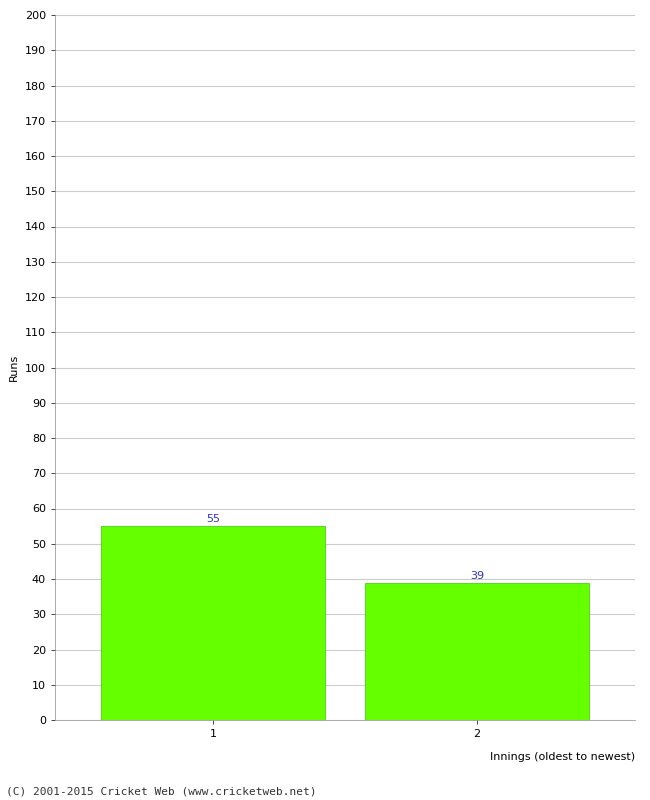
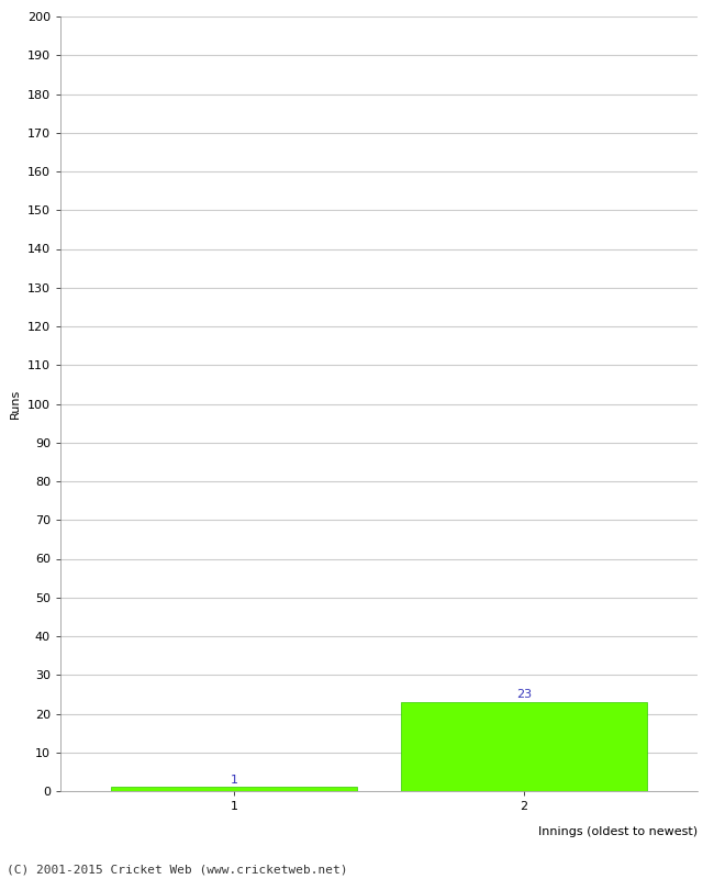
1: 55 -> 1
2: 39 -> 23
